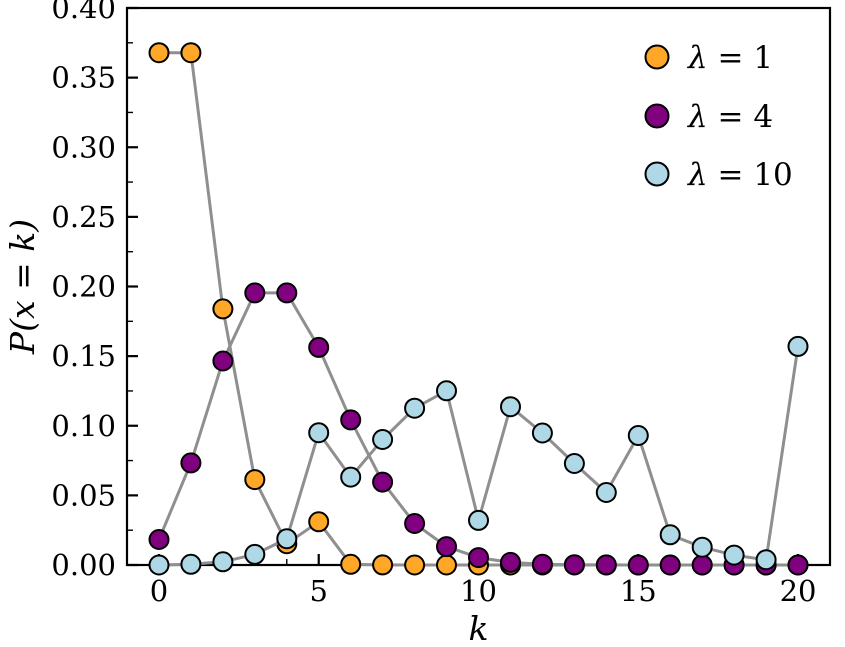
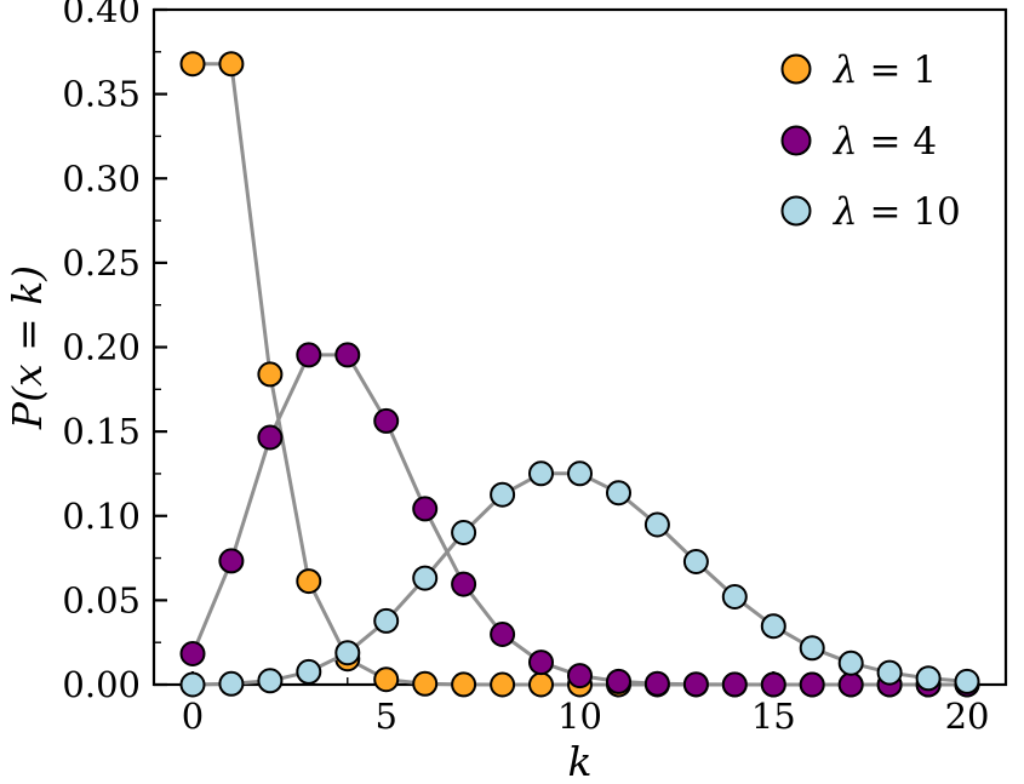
λ = 1/5: 0.031 -> 0.003
λ = 10/5: 0.095 -> 0.038
λ = 10/10: 0.032 -> 0.125
λ = 10/15: 0.093 -> 0.035
λ = 10/20: 0.157 -> 0.002
